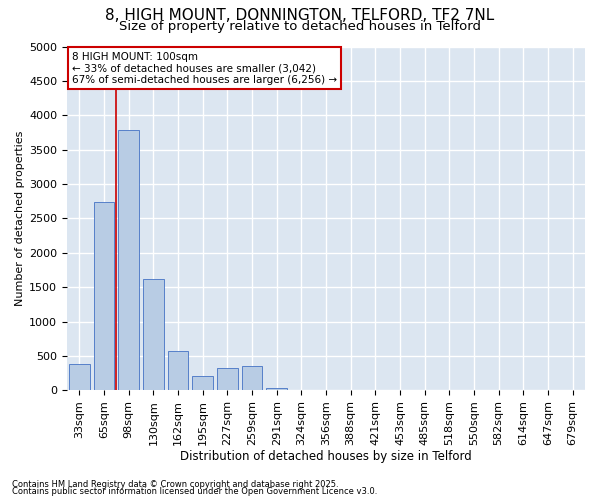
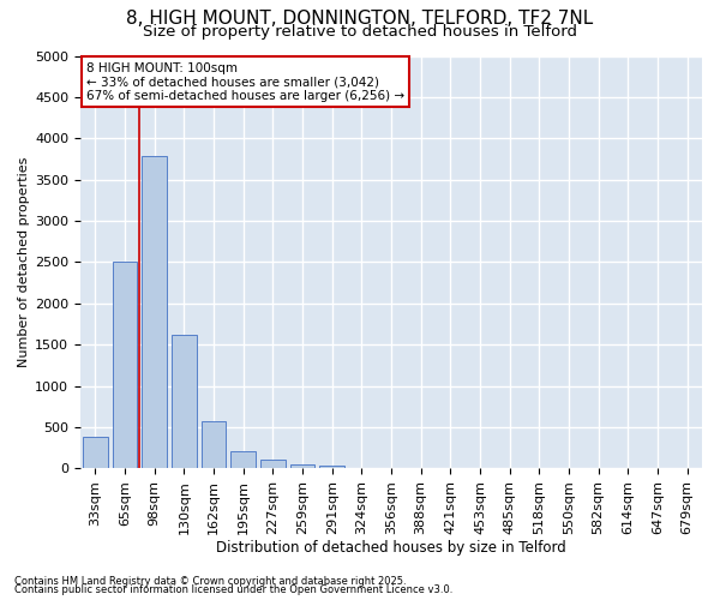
65sqm: 2740 -> 2500
227sqm: 320 -> 110
259sqm: 360 -> 60
